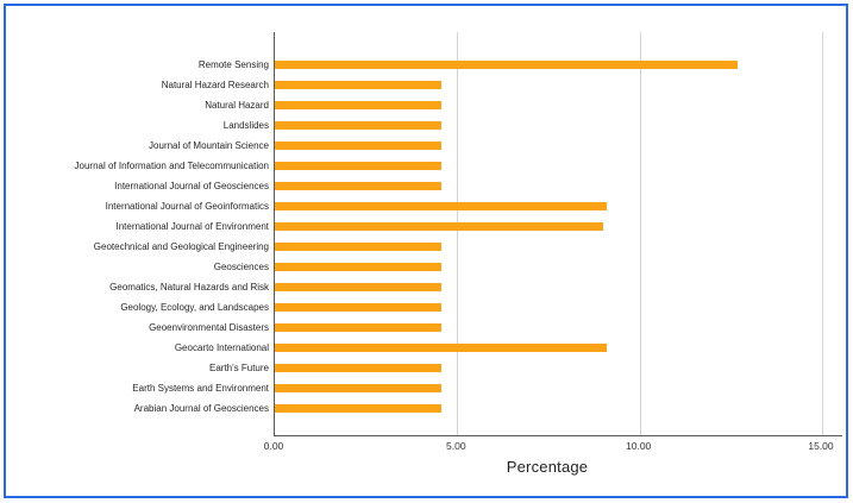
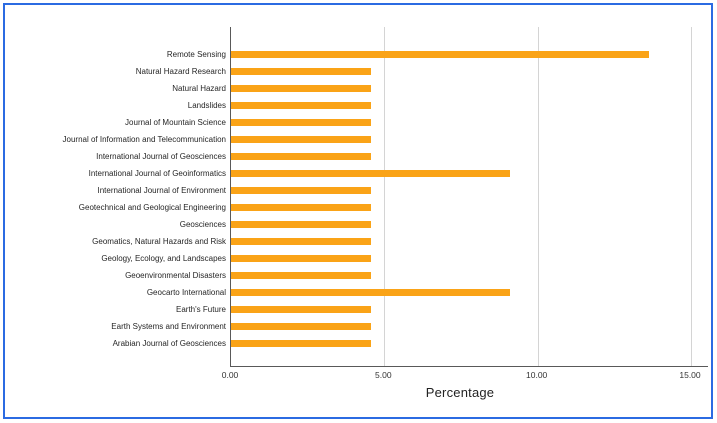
Remote Sensing: 12.7 -> 13.6
International Journal of Environment: 9.0 -> 4.5
